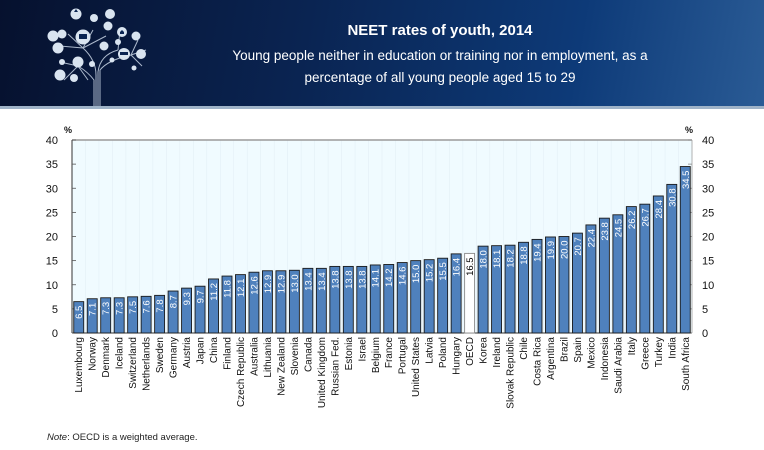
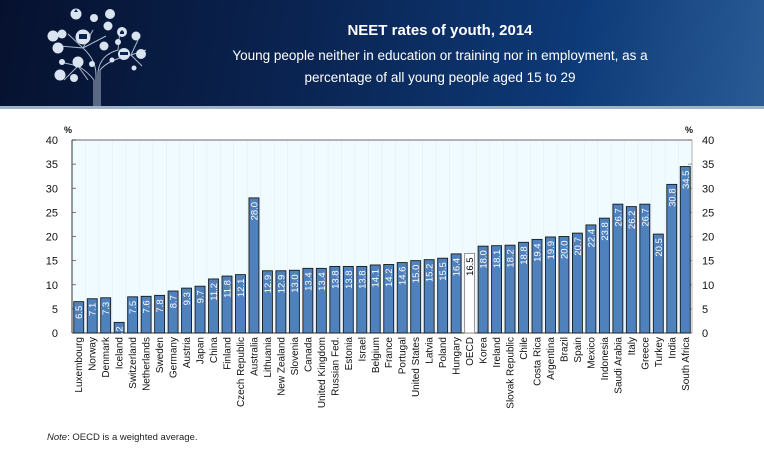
Iceland: 7.3 -> 2.2
Australia: 12.6 -> 28.0
Saudi Arabia: 24.5 -> 26.7
Turkey: 28.4 -> 20.5
